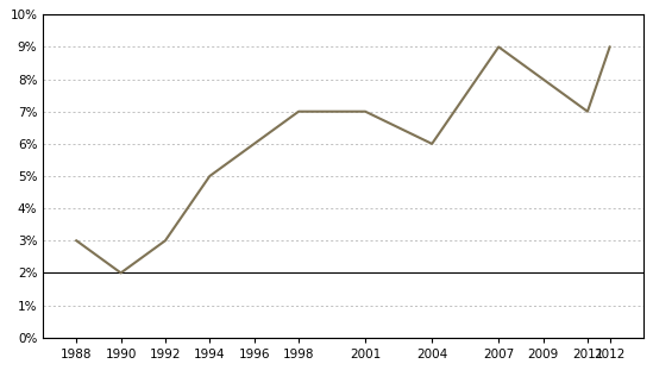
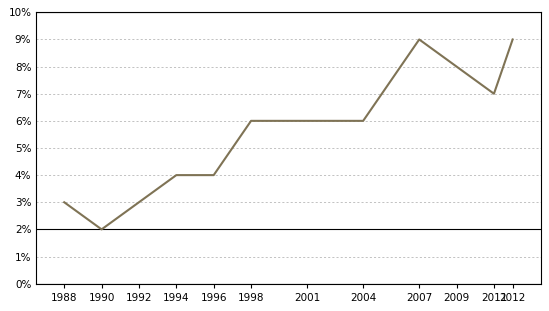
1994: 5% -> 4%
1996: 6% -> 4%
1998: 7% -> 6%
2001: 7% -> 6%
